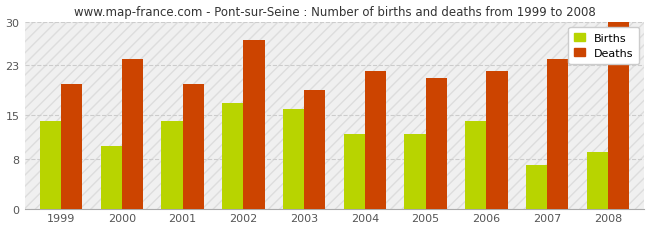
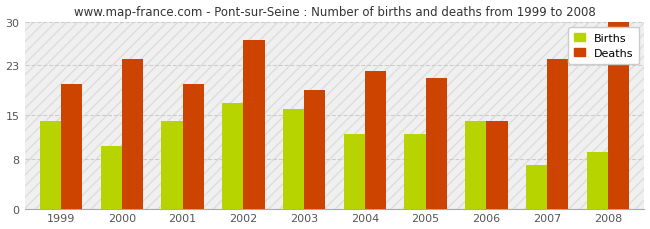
Deaths/2006: 22 -> 14
